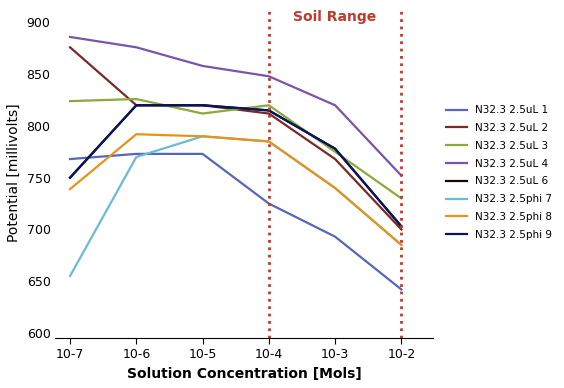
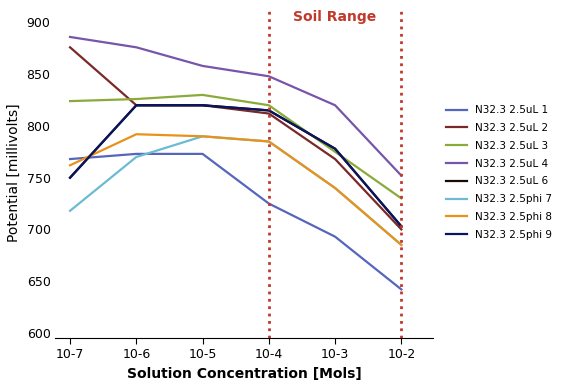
N32.3 2.5phi 7/10-7: 655 -> 718
N32.3 2.5phi 8/10-7: 739 -> 762
N32.3 2.5uL 3/10-5: 812 -> 830
